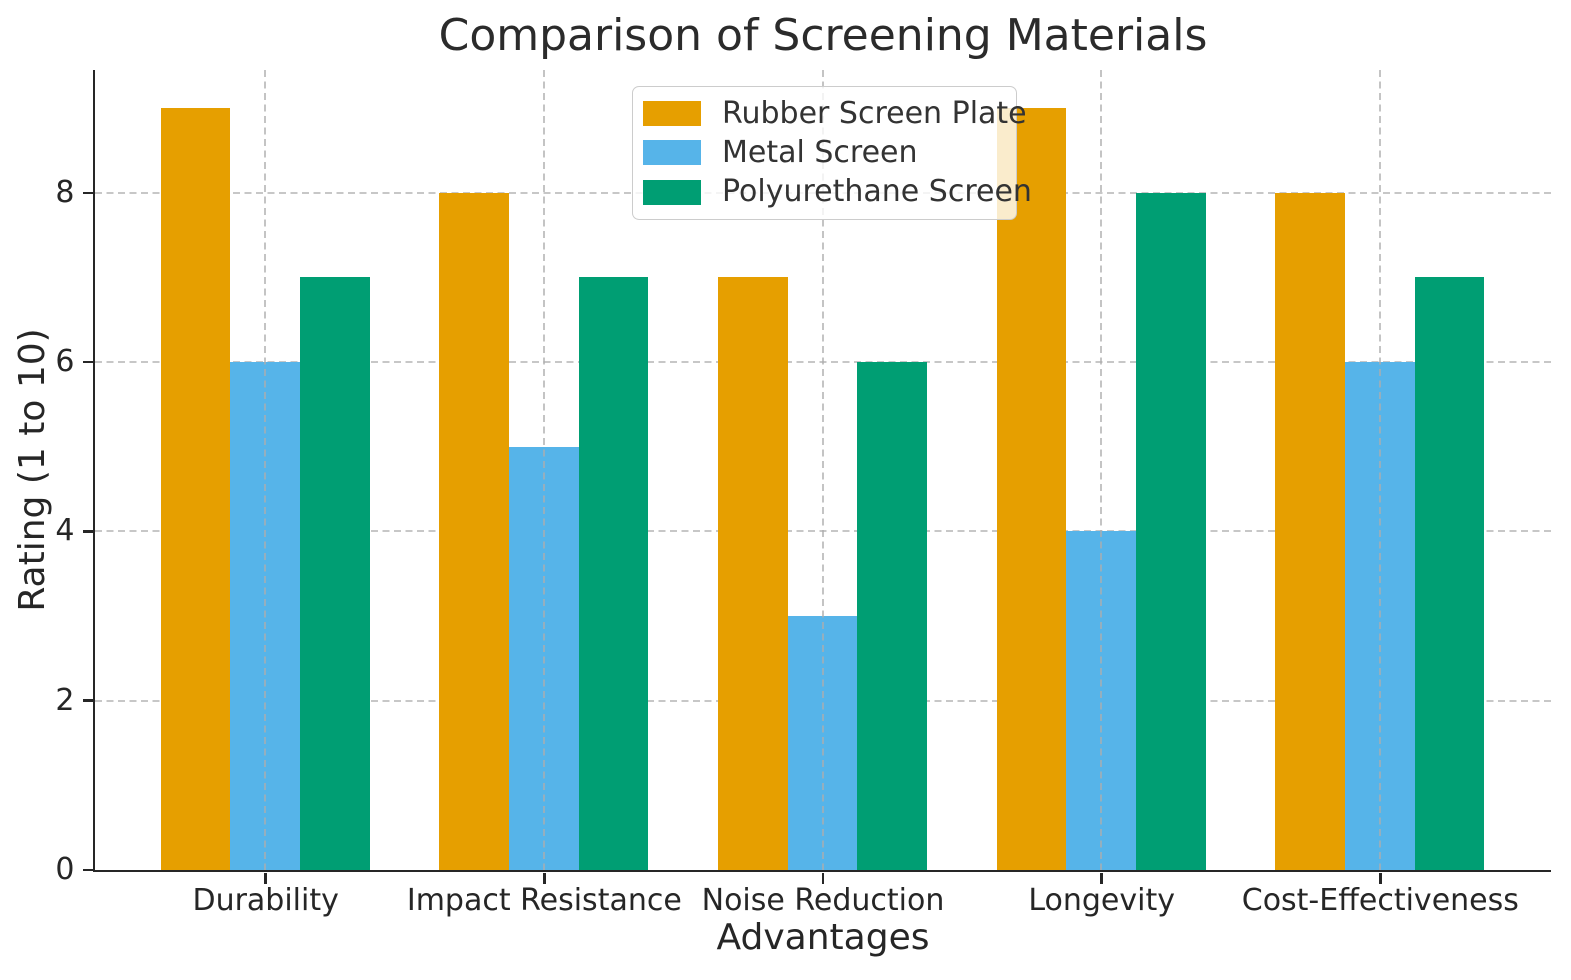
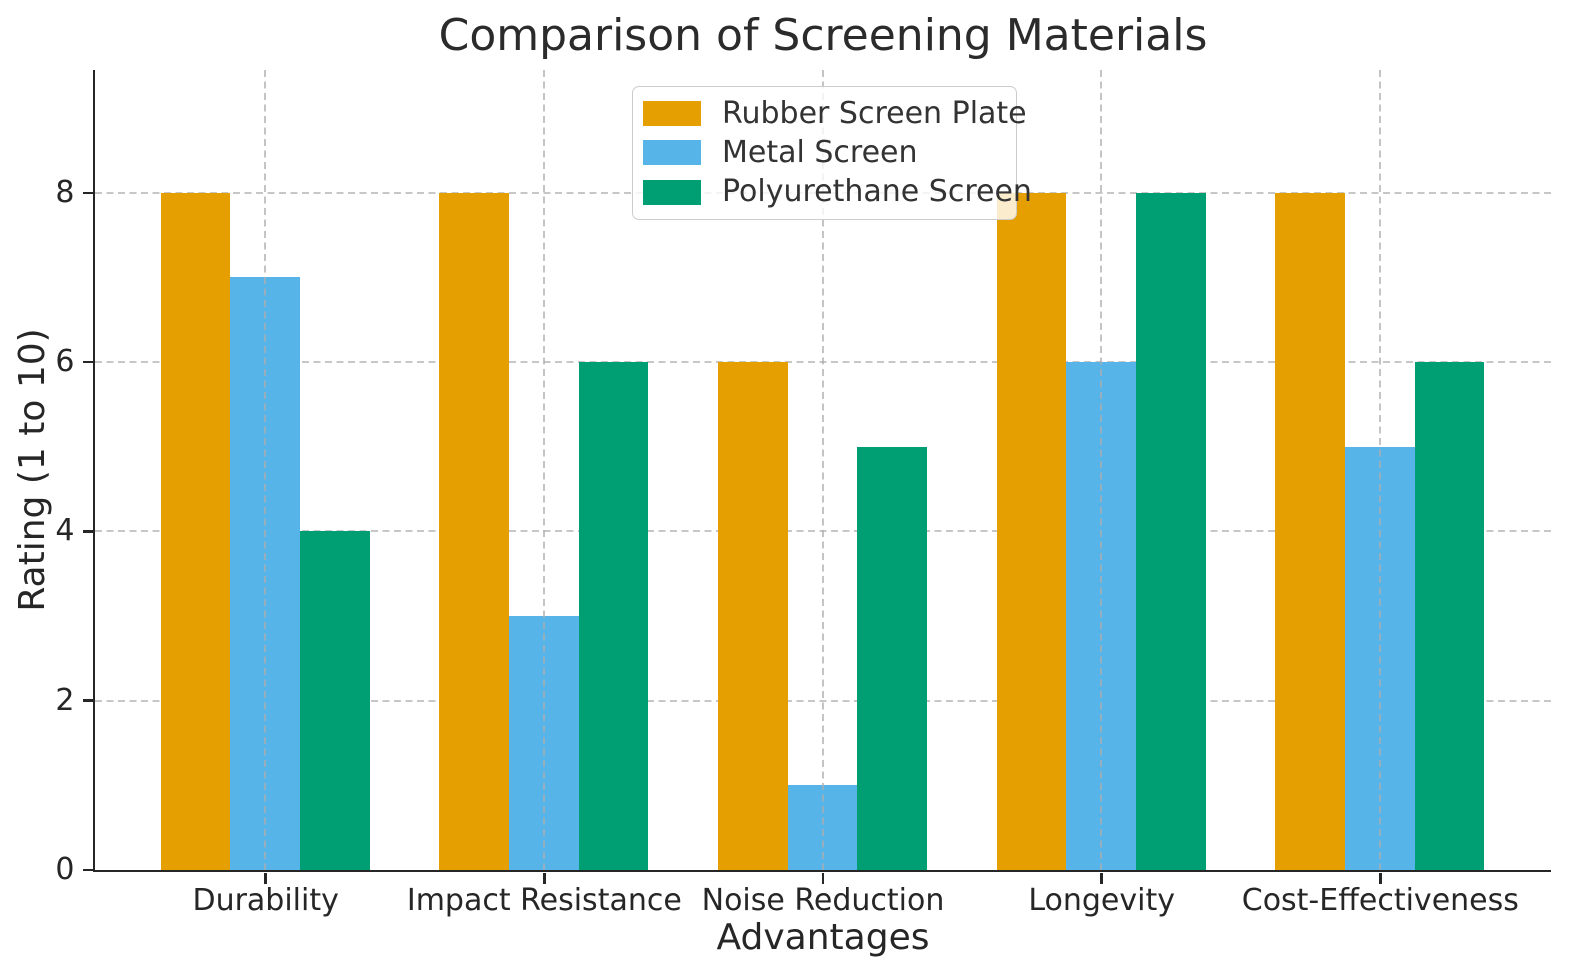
Rubber Screen Plate/Durability: 9 -> 8
Metal Screen/Durability: 6 -> 7
Polyurethane Screen/Durability: 7 -> 4
Metal Screen/Impact Resistance: 5 -> 3
Polyurethane Screen/Impact Resistance: 7 -> 6
Rubber Screen Plate/Noise Reduction: 7 -> 6
Metal Screen/Noise Reduction: 3 -> 1
Polyurethane Screen/Noise Reduction: 6 -> 5
Rubber Screen Plate/Longevity: 9 -> 8
Metal Screen/Longevity: 4 -> 6
Metal Screen/Cost-Effectiveness: 6 -> 5
Polyurethane Screen/Cost-Effectiveness: 7 -> 6
